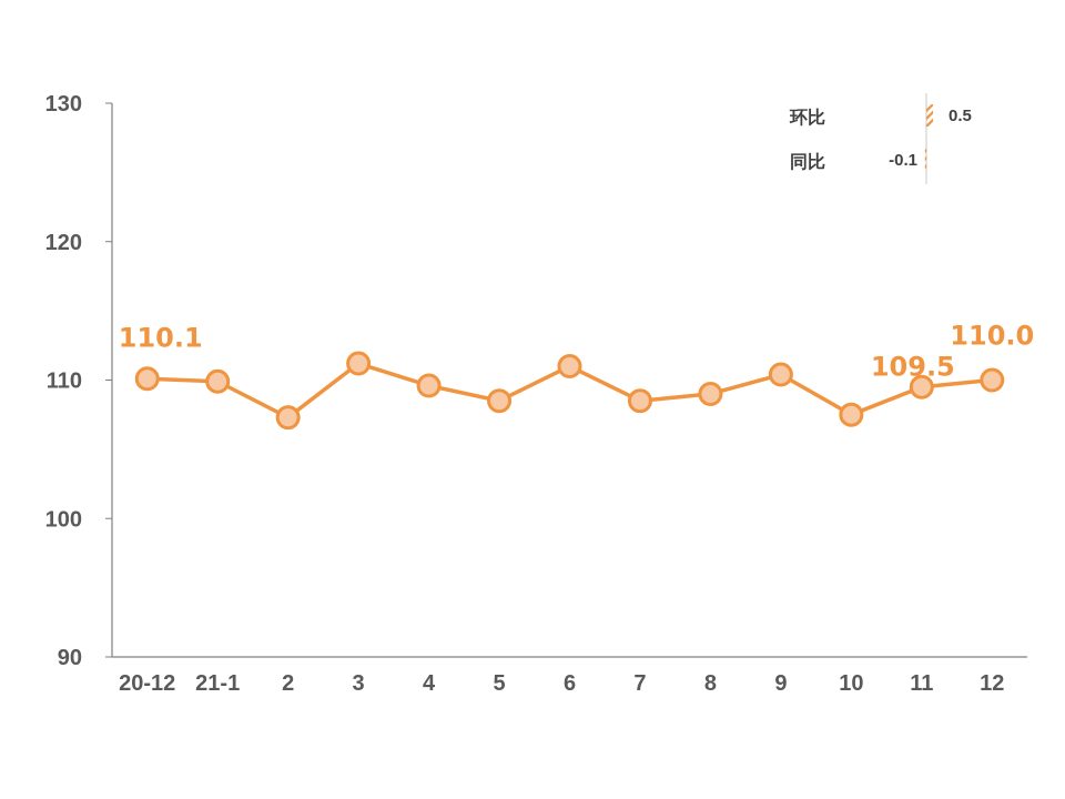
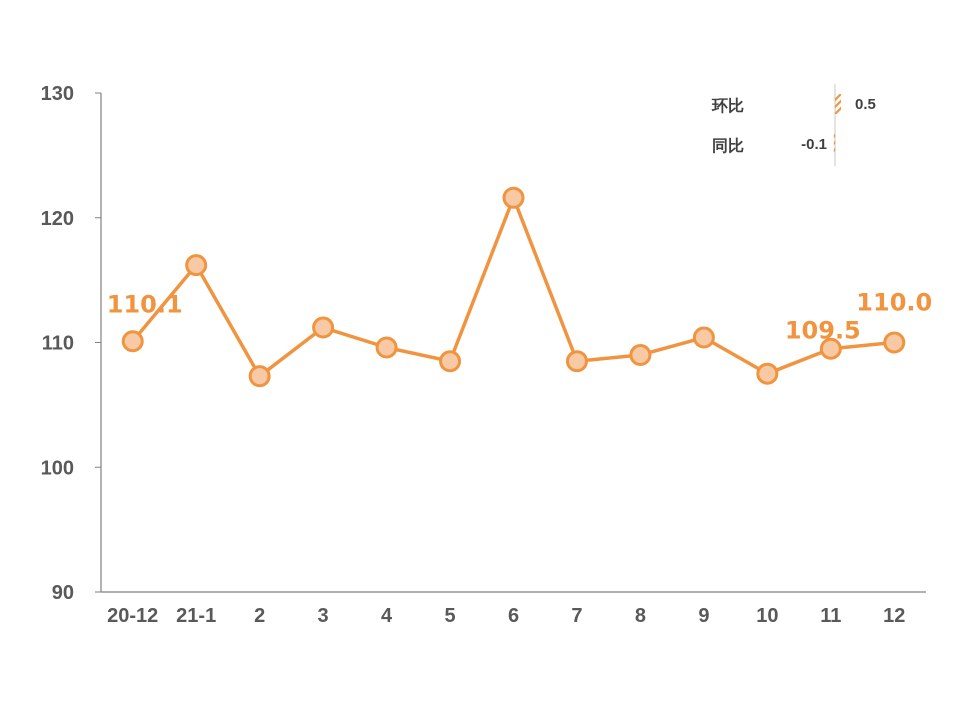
21-1: 109.9 -> 116.2
6: 111.0 -> 121.6
